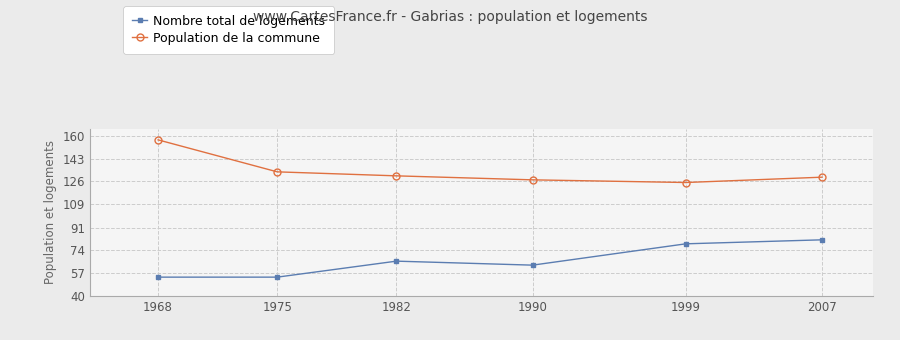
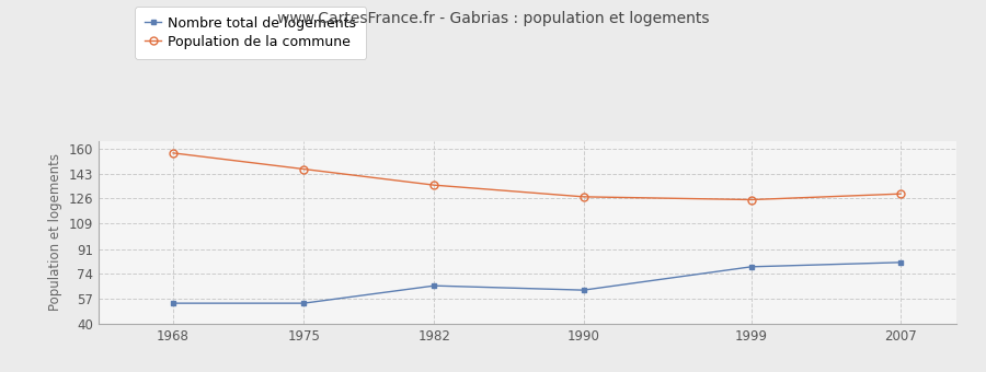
Population de la commune/1975: 133 -> 146
Population de la commune/1982: 130 -> 135
